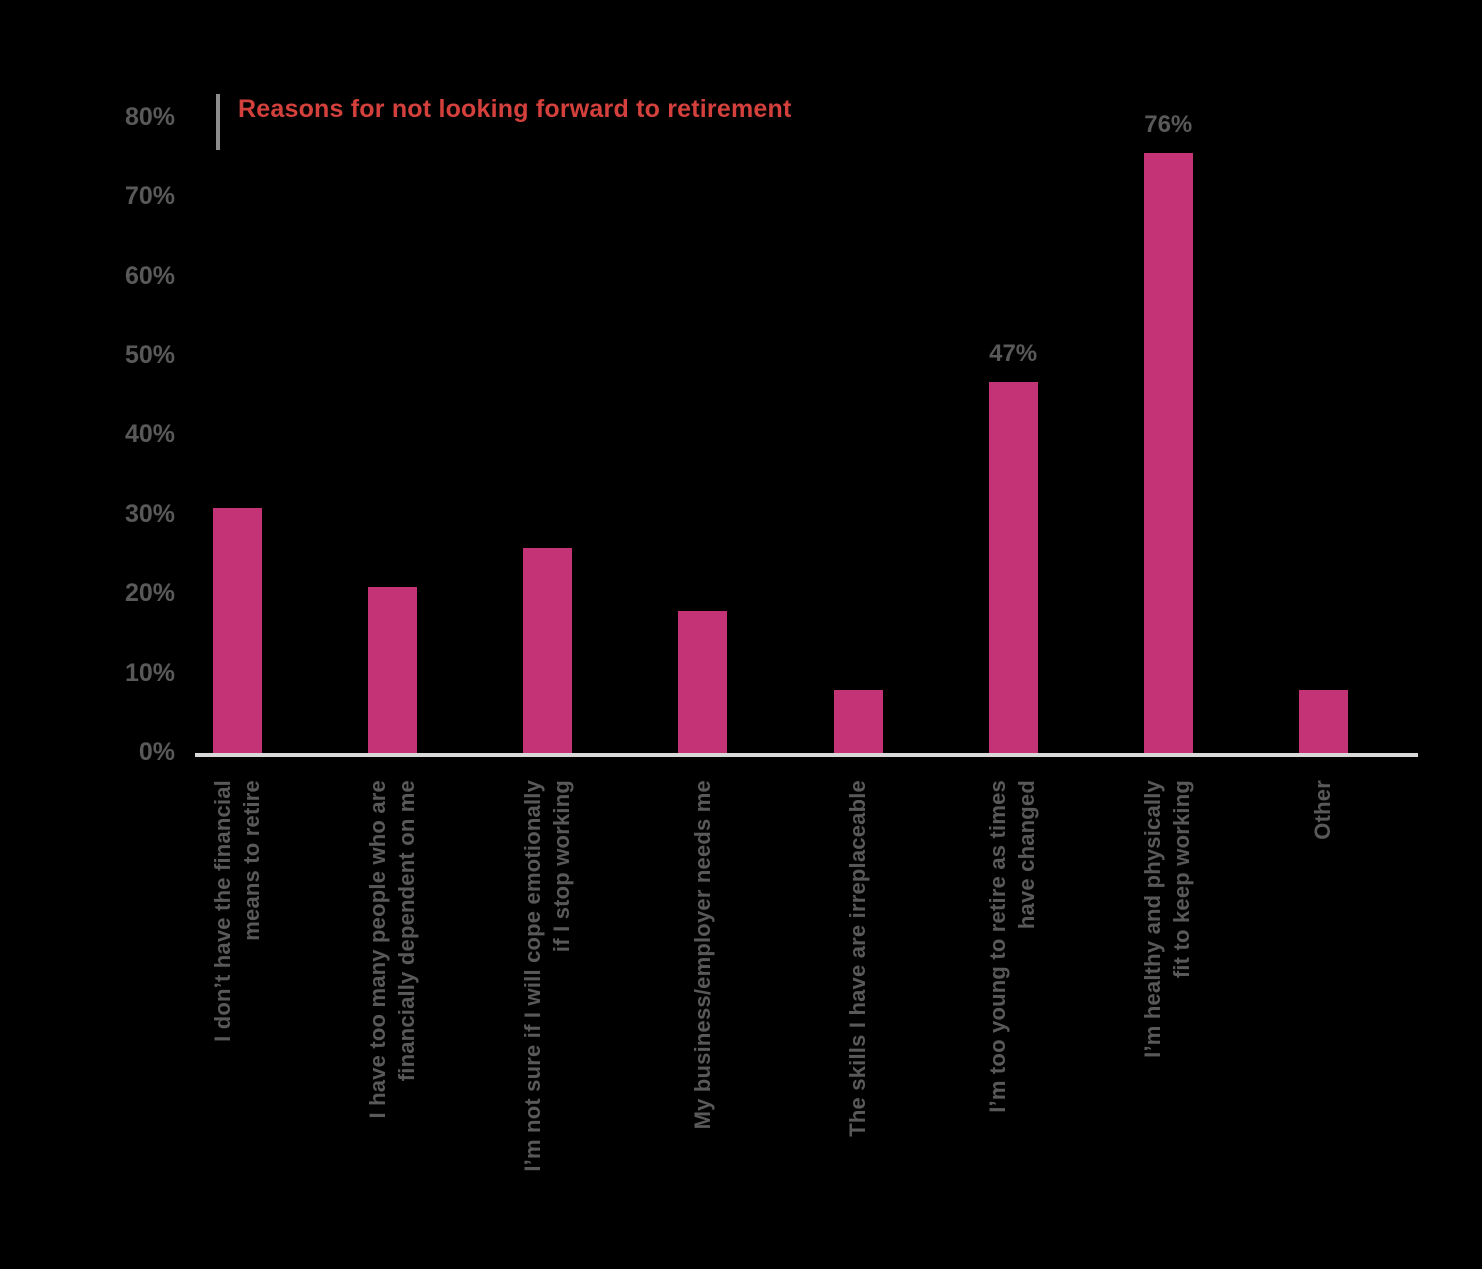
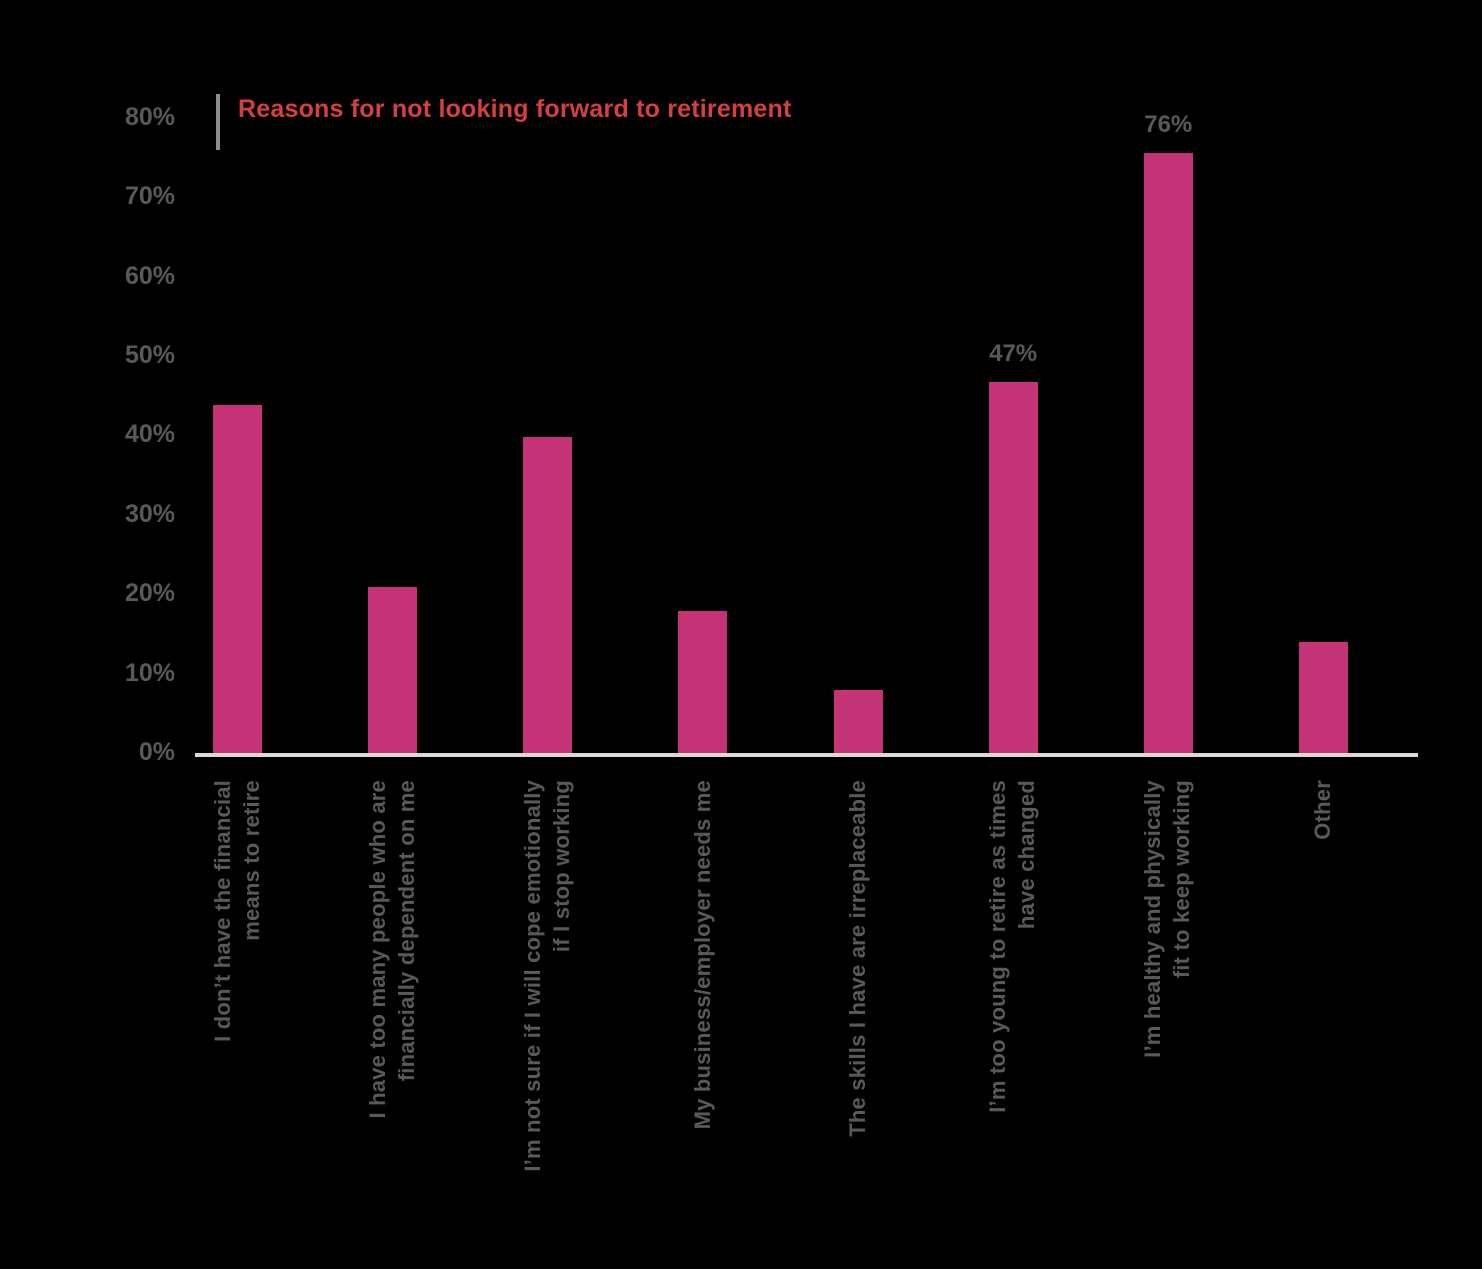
I don’t have the financial means to retire: 31% -> 44%
I’m not sure if I will cope emotionally if I stop working: 26% -> 40%
Other: 8% -> 14%
